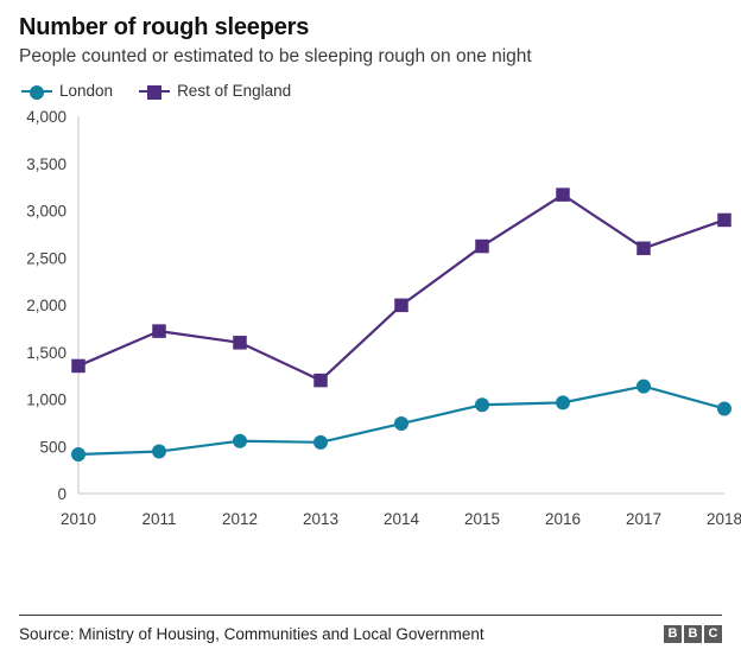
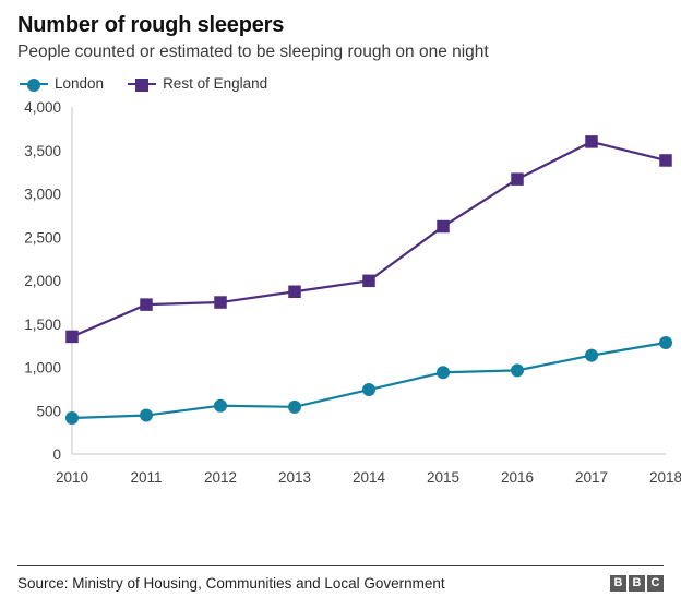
Rest of England/2012: 1600 -> 1700
Rest of England/2013: 1200 -> 1900
Rest of England/2017: 2600 -> 3600
London/2018: 900 -> 1300
Rest of England/2018: 2900 -> 3400
